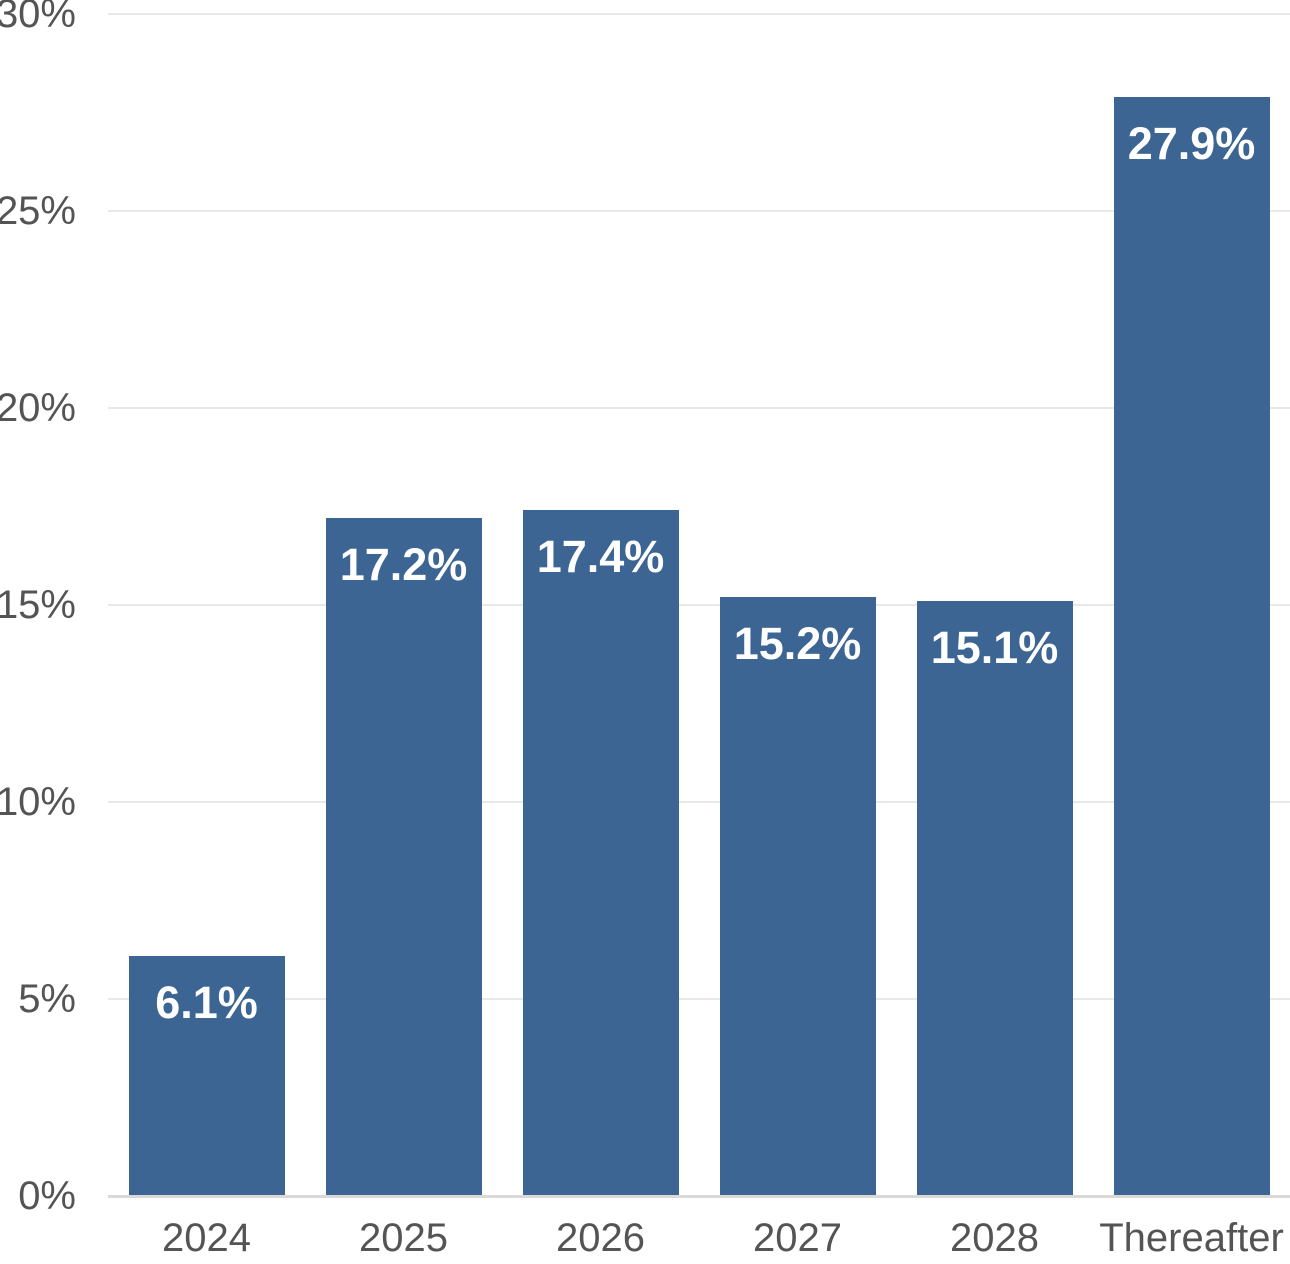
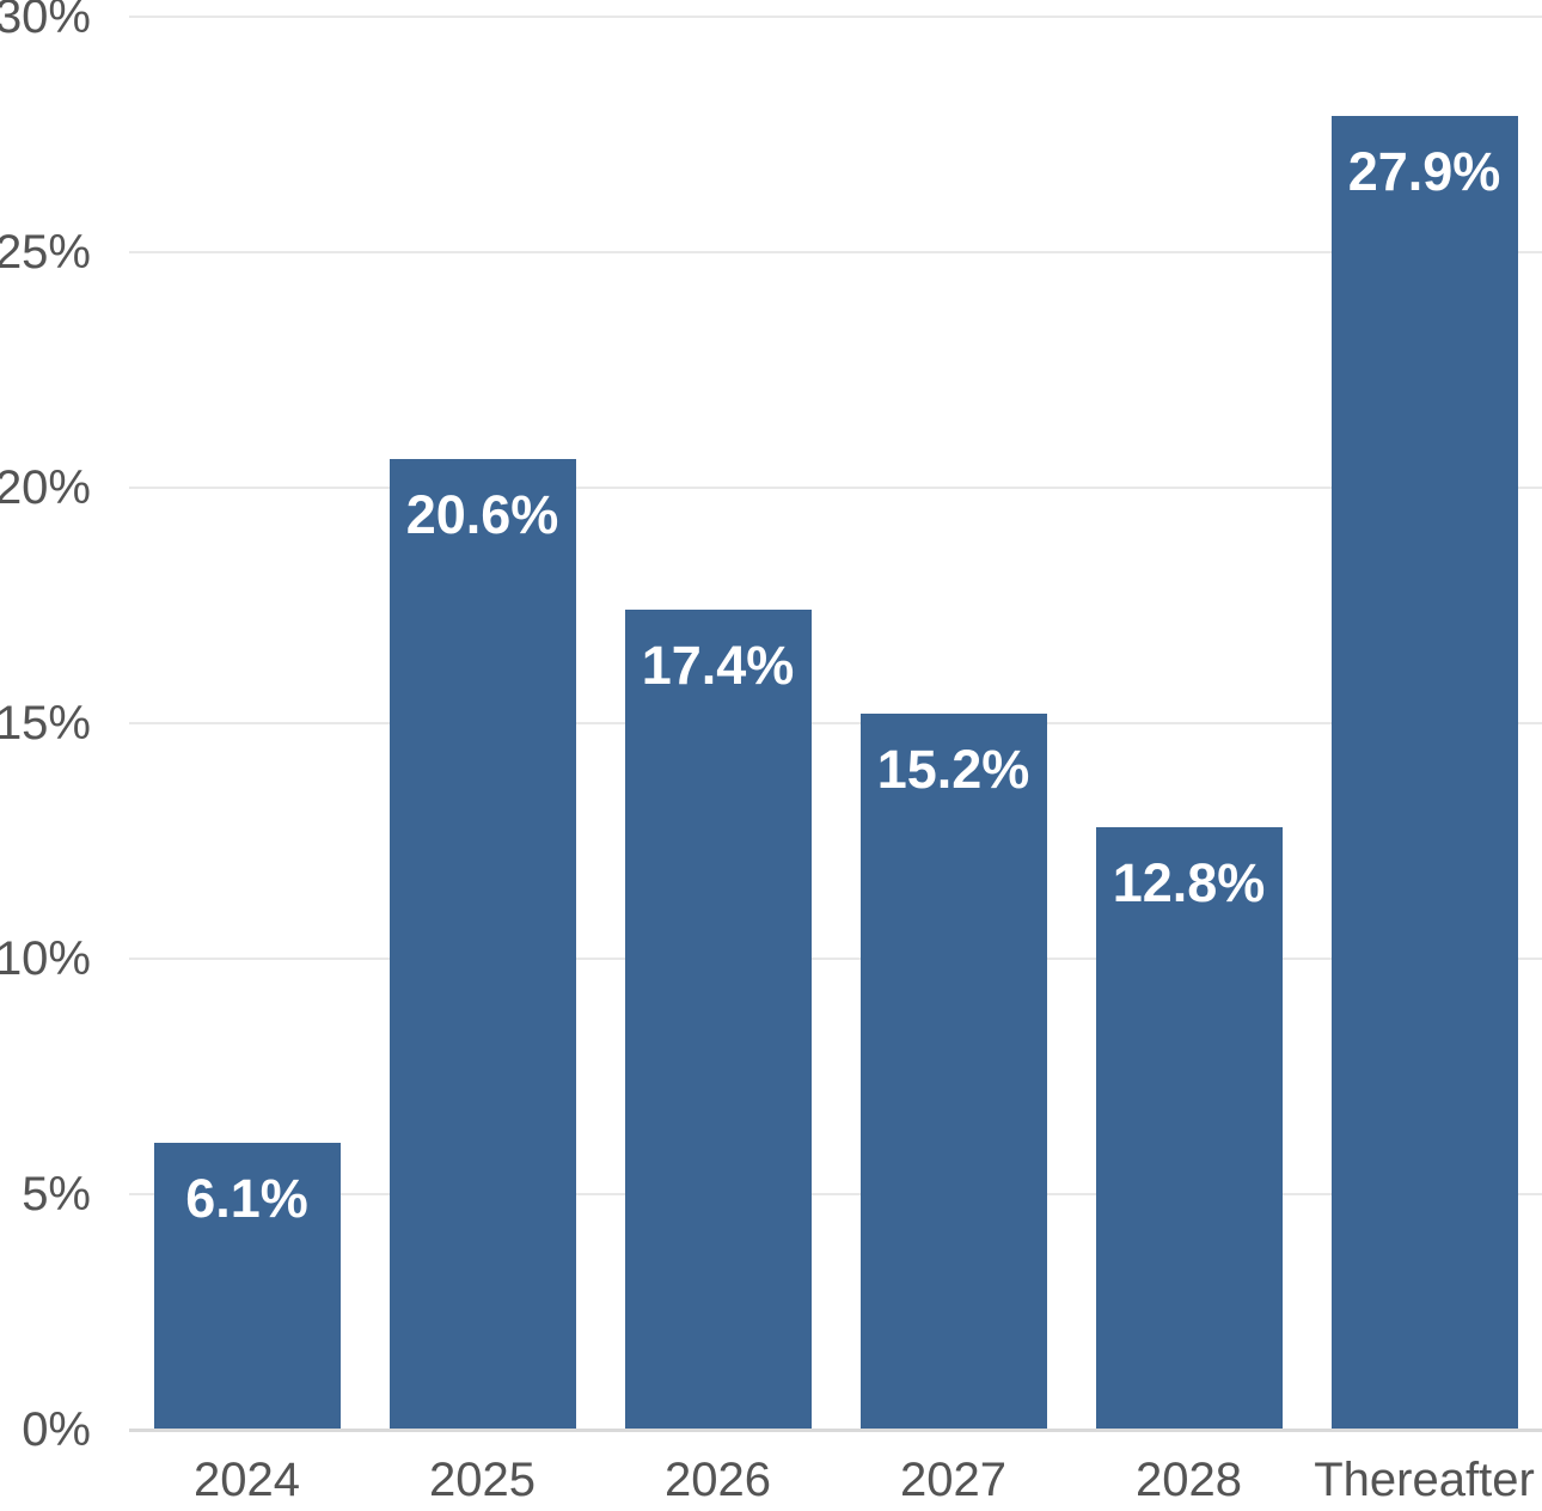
2025: 17.2% -> 20.6%
2028: 15.1% -> 12.8%
